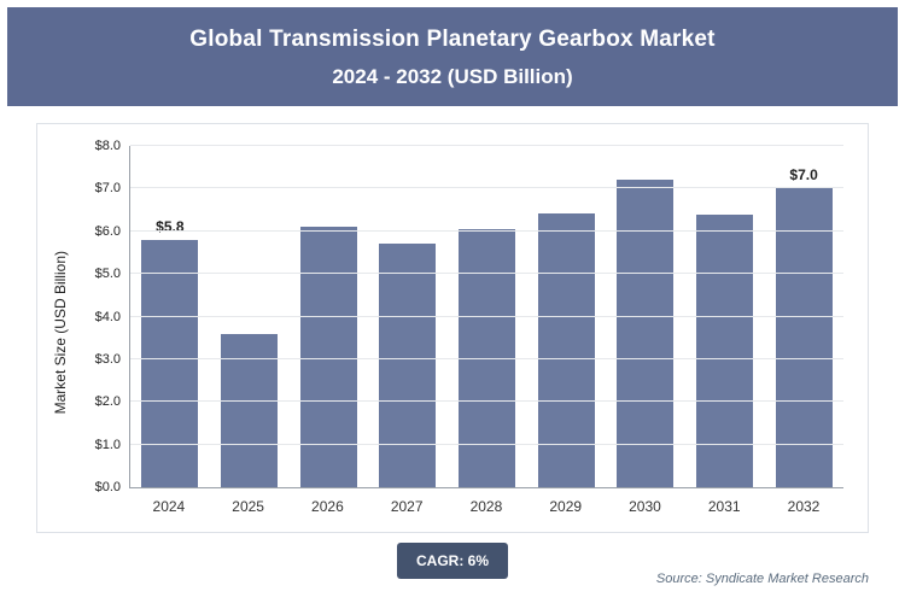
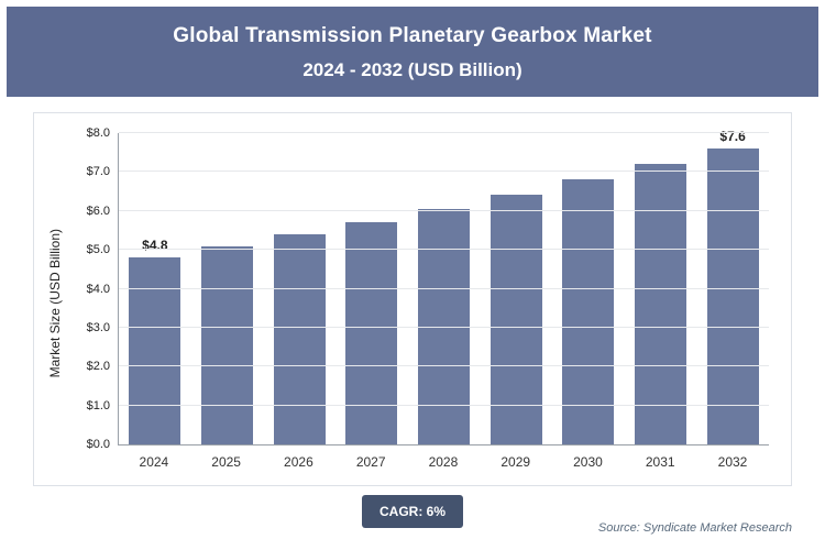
2024: $5.8 -> $4.8
2025: $3.6 -> $5.1
2026: $6.1 -> $5.4
2030: $7.2 -> $6.8
2031: $6.4 -> $7.2
2032: $7.0 -> $7.6
